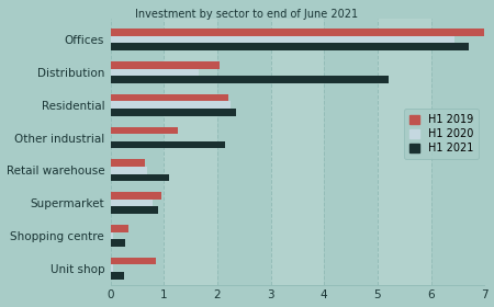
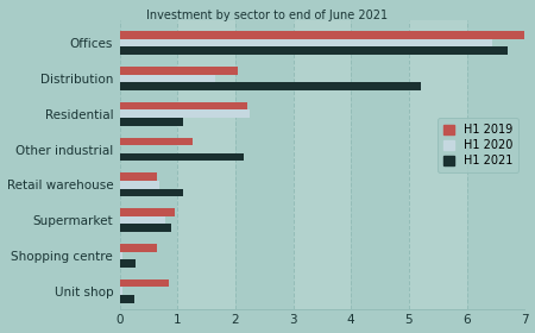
H1 2021/Residential: 2.35 -> 1.10
H1 2019/Shopping centre: 0.33 -> 0.65
